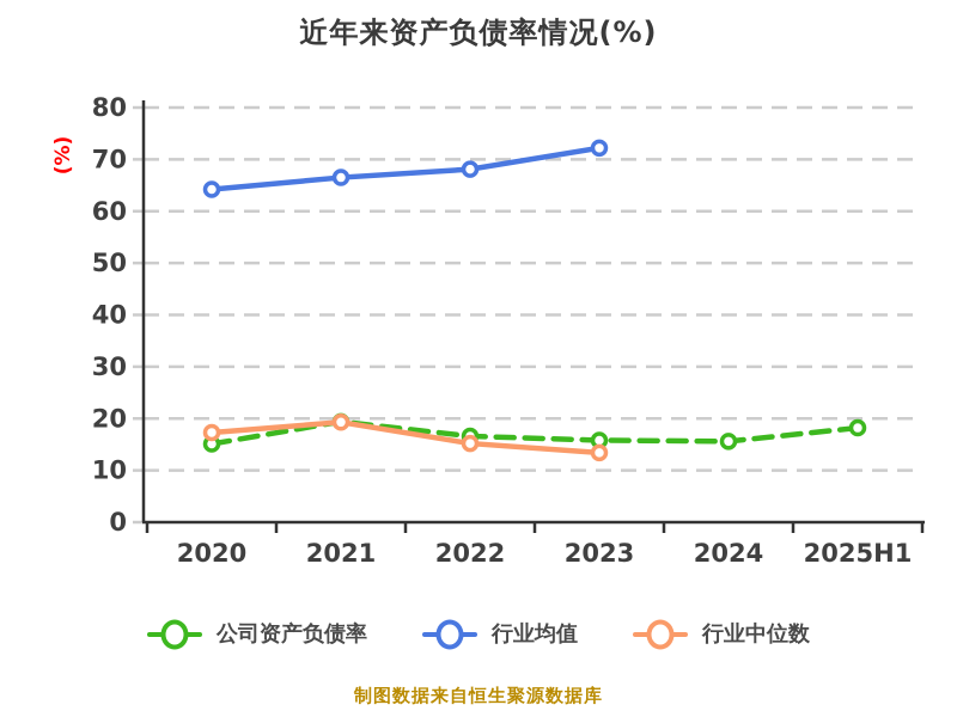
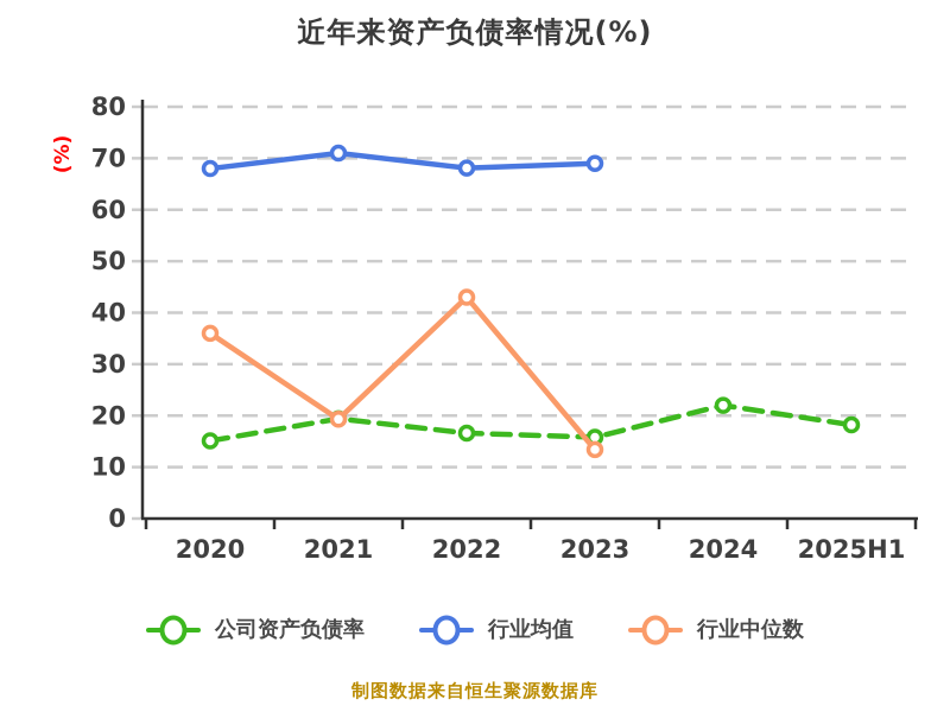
行业均值/2020: 64 -> 68
行业中位数/2020: 17 -> 36
行业均值/2021: 66 -> 71
行业中位数/2022: 15 -> 43
行业均值/2023: 72 -> 69
公司资产负债率/2024: 16 -> 22
